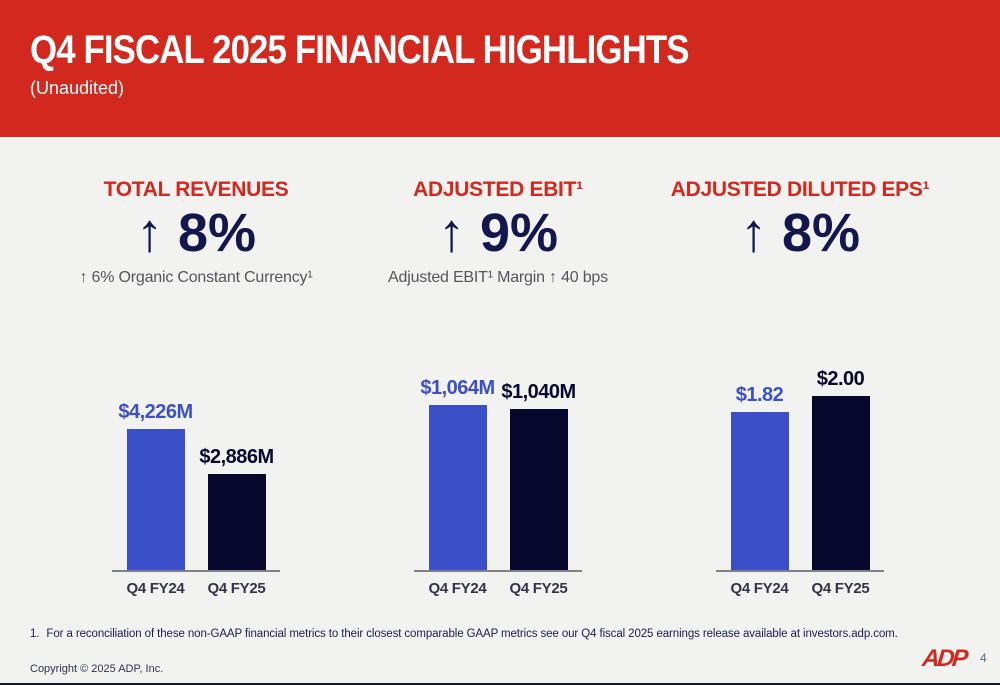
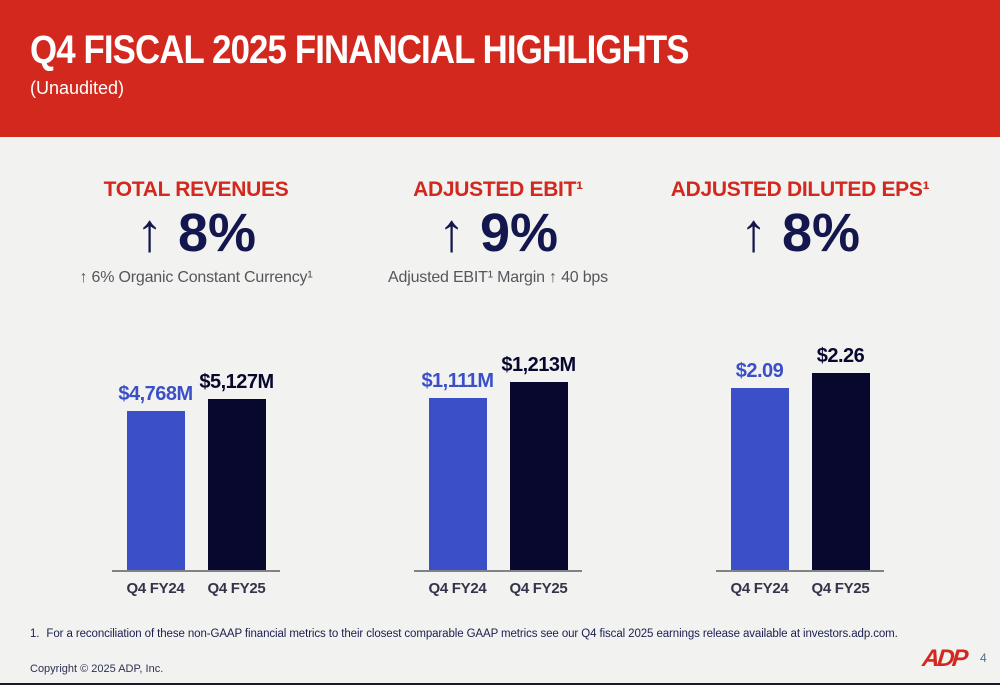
TOTAL REVENUES/Q4 FY24: $4,226M -> $4,768M
TOTAL REVENUES/Q4 FY25: $2,886M -> $5,127M
ADJUSTED EBIT¹/Q4 FY24: $1,064M -> $1,111M
ADJUSTED EBIT¹/Q4 FY25: $1,040M -> $1,213M
ADJUSTED DILUTED EPS¹/Q4 FY24: $1.82 -> $2.09
ADJUSTED DILUTED EPS¹/Q4 FY25: $2.00 -> $2.26
